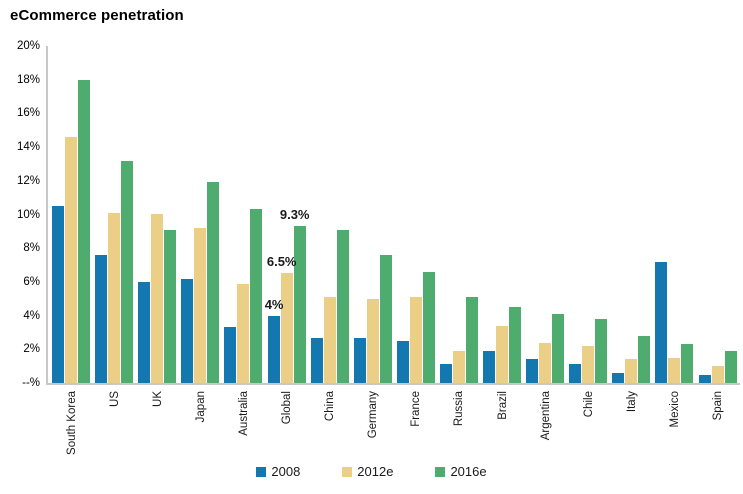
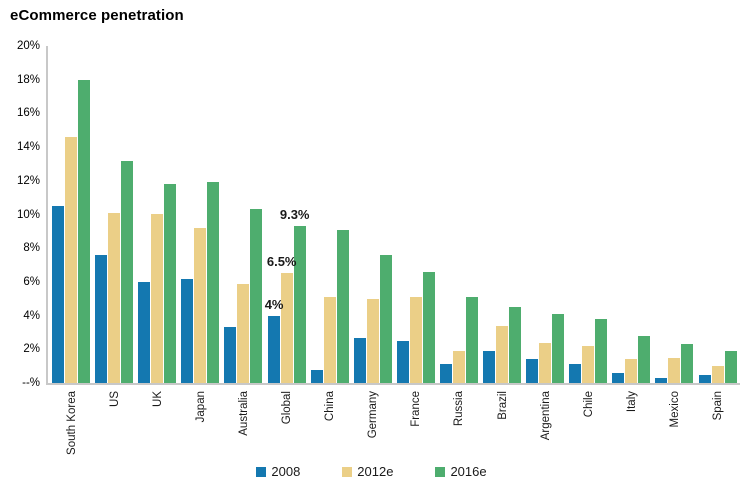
2016e/UK: 9.1% -> 11.8%
2008/China: 2.7% -> 0.8%
2008/Mexico: 7.2% -> 0.3%
